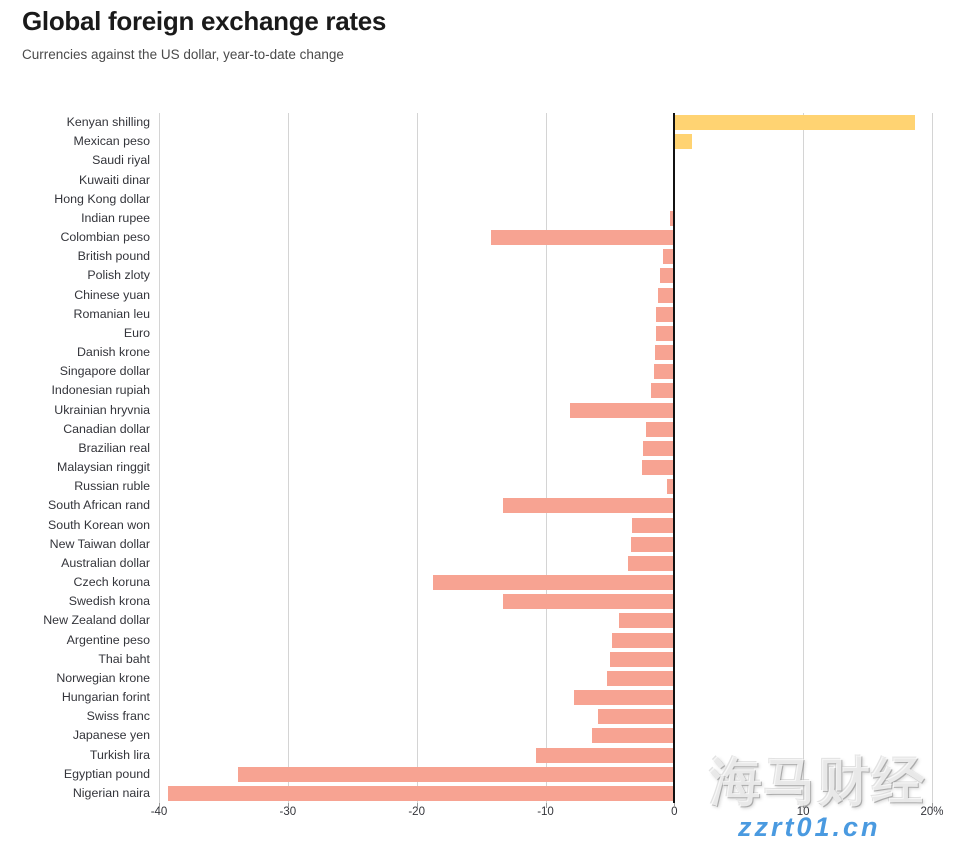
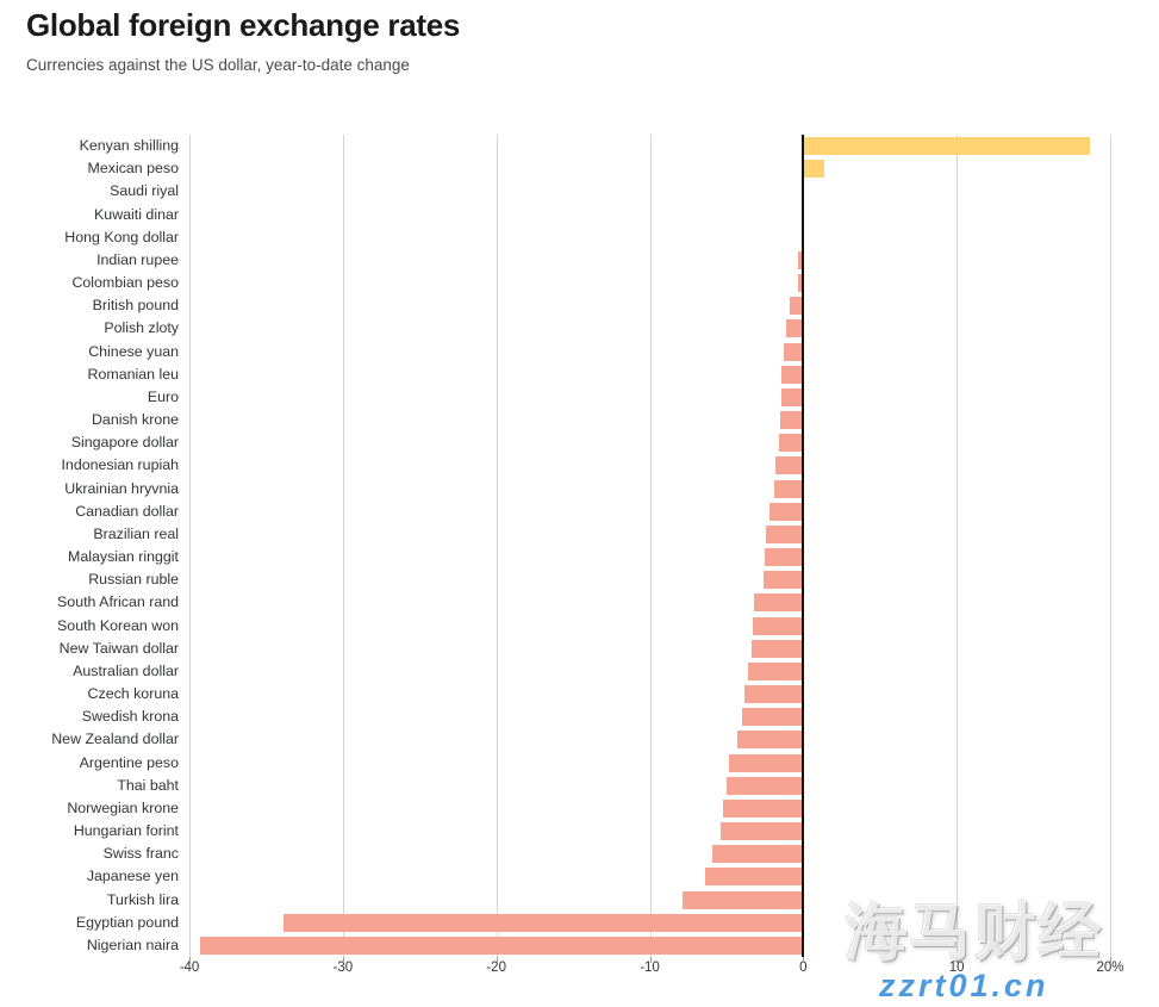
Colombian peso: -14.2% -> -0.3%
Ukrainian hryvnia: -8.1% -> -1.9%
Russian ruble: -0.6% -> -2.6%
South African rand: -13.3% -> -3.2%
Czech koruna: -18.7% -> -3.8%
Swedish krona: -13.3% -> -4.0%
Hungarian forint: -7.8% -> -5.4%
Turkish lira: -10.7% -> -7.9%
